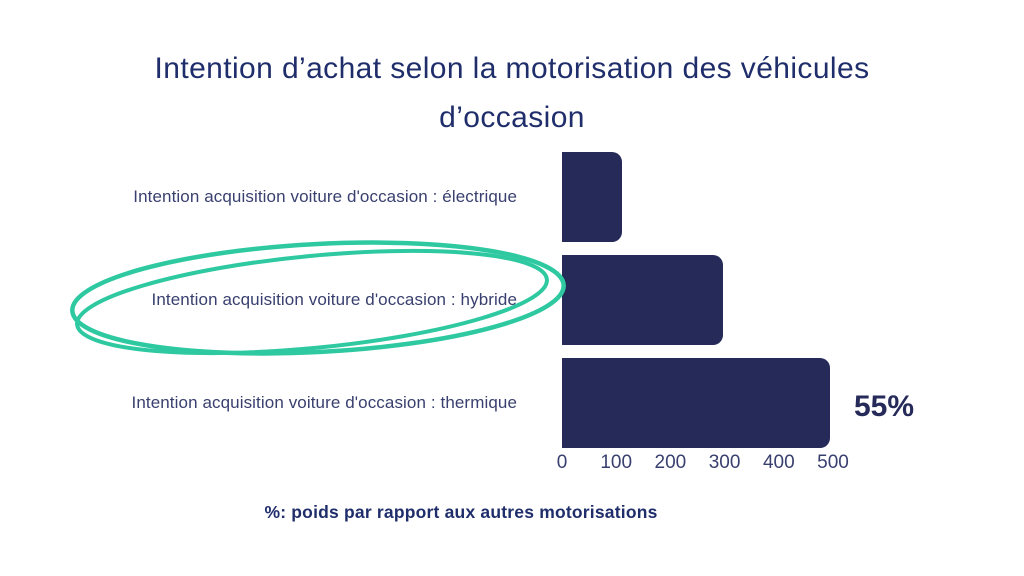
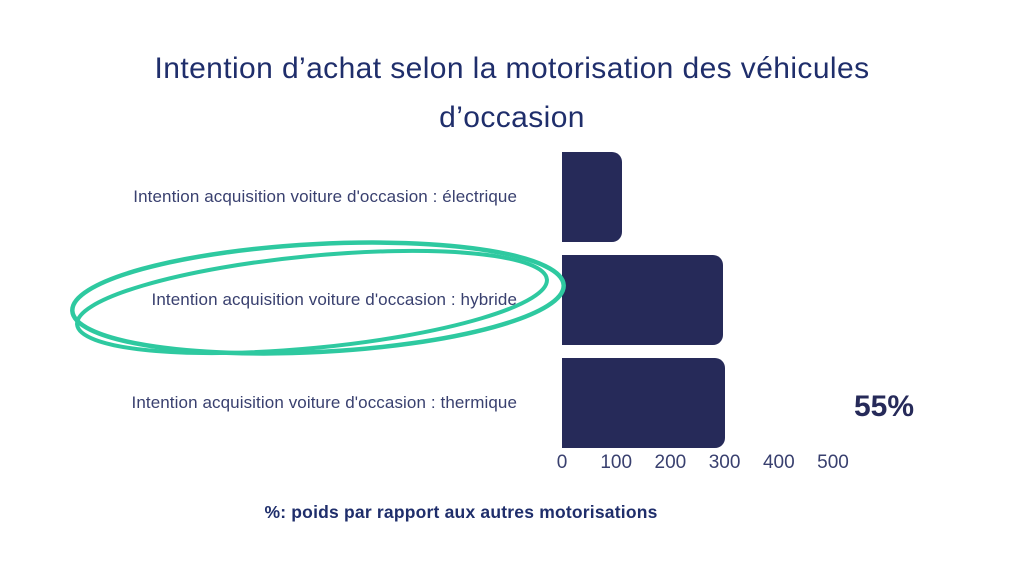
Intention acquisition voiture d'occasion : thermique: 500 -> 300
